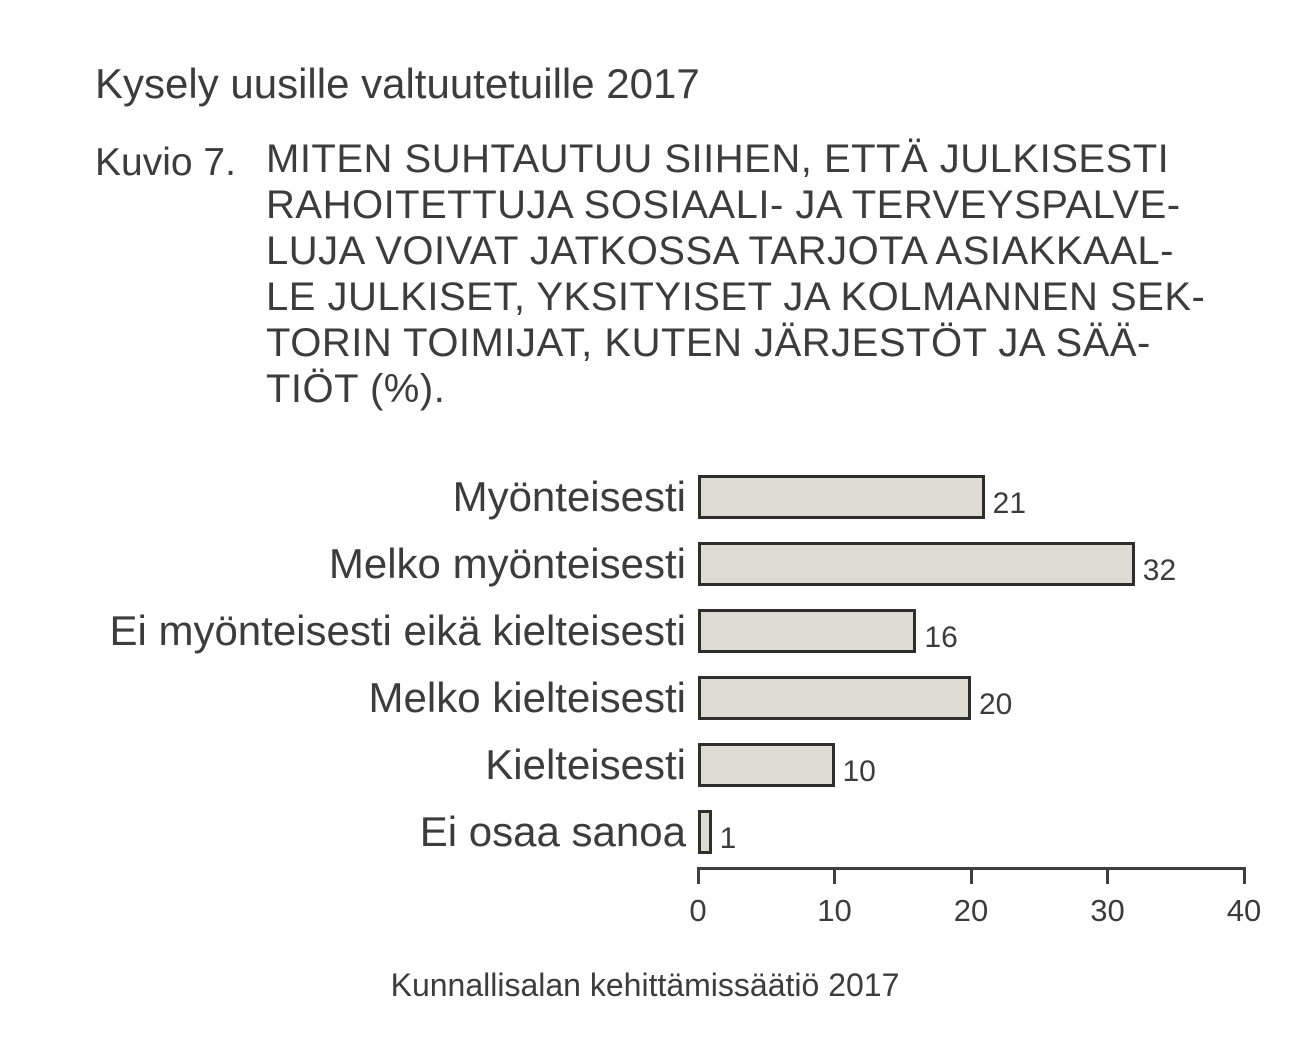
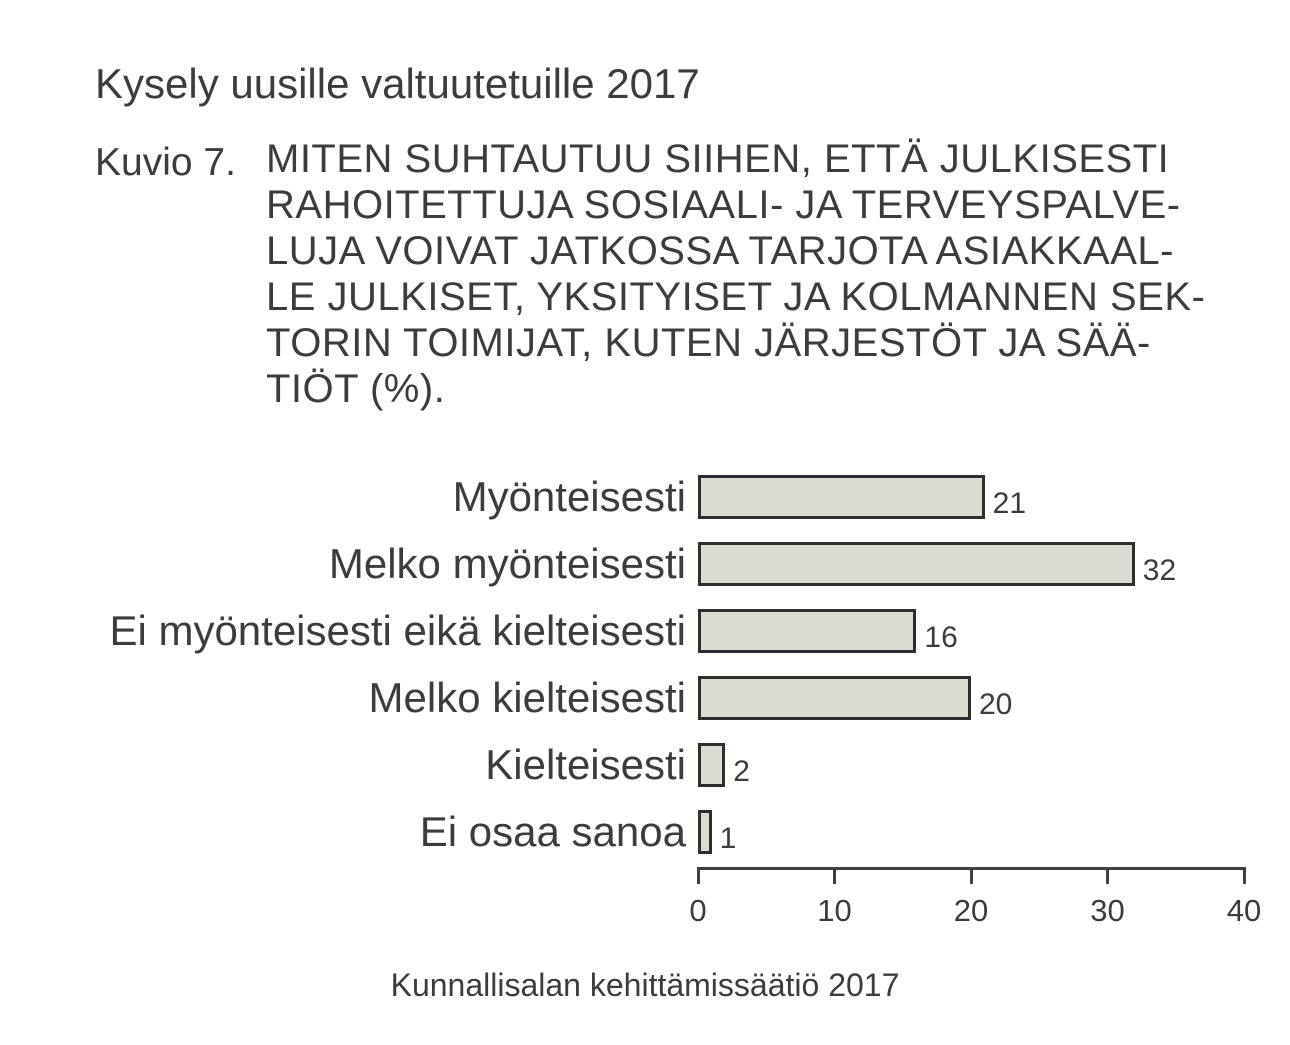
Kielteisesti: 10 -> 2
